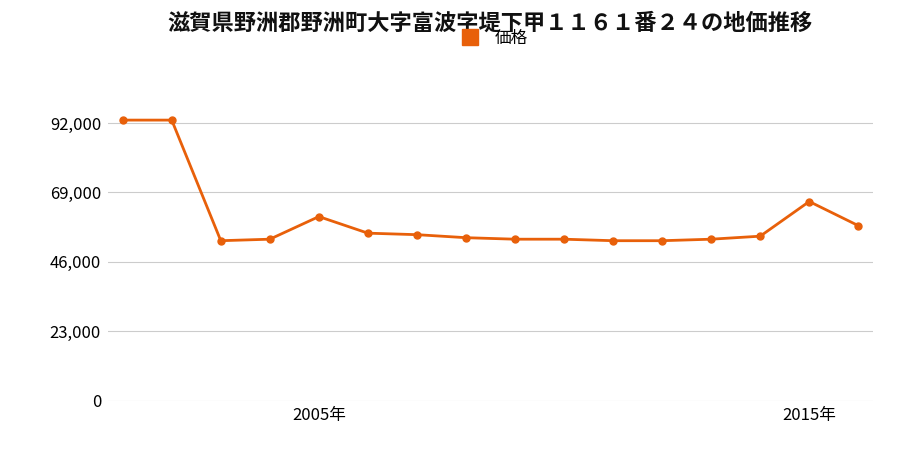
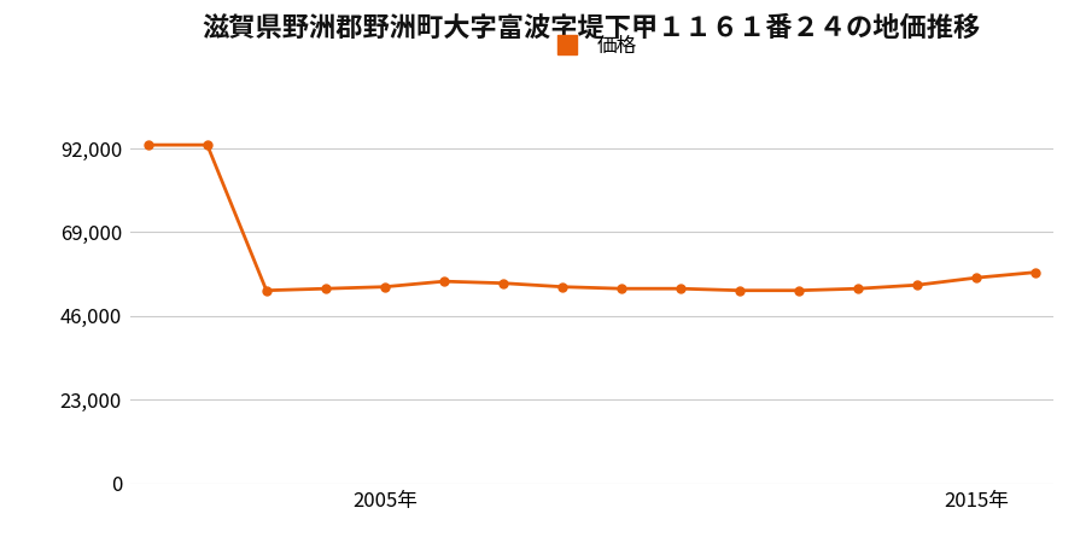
2005年: 61,000 -> 54,000
2015年: 66,000 -> 56,500
